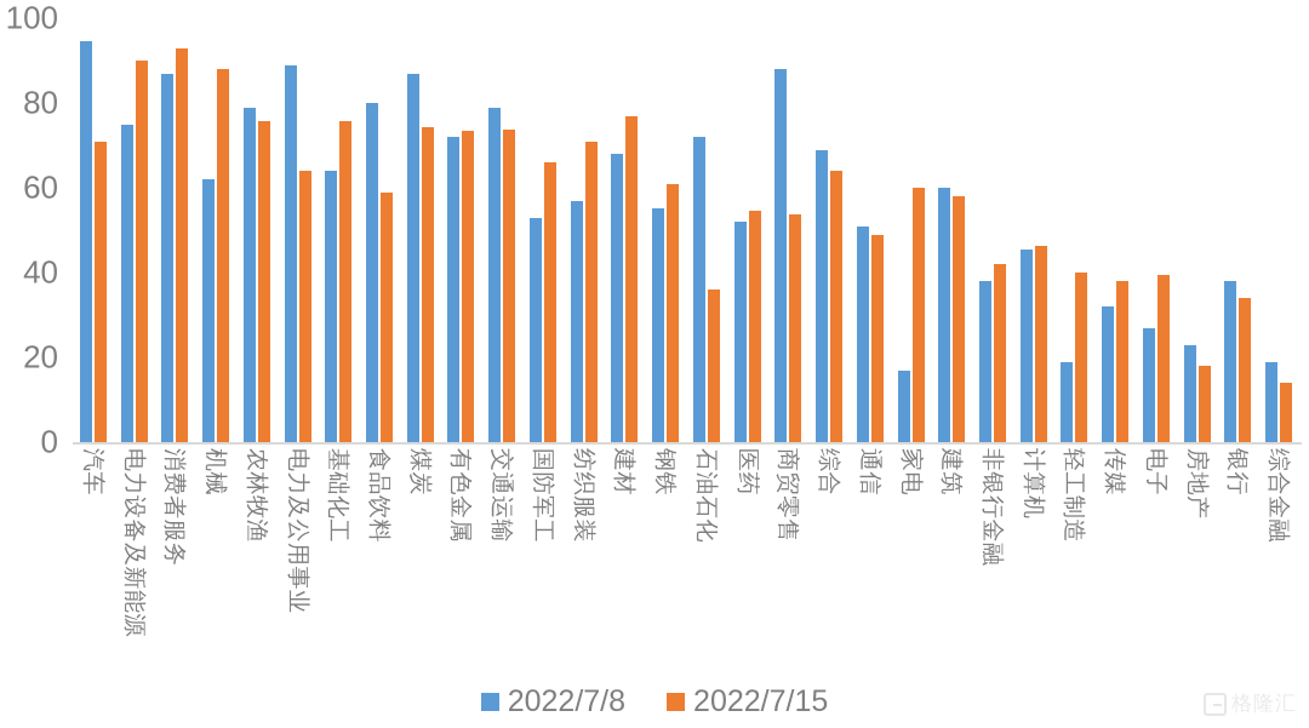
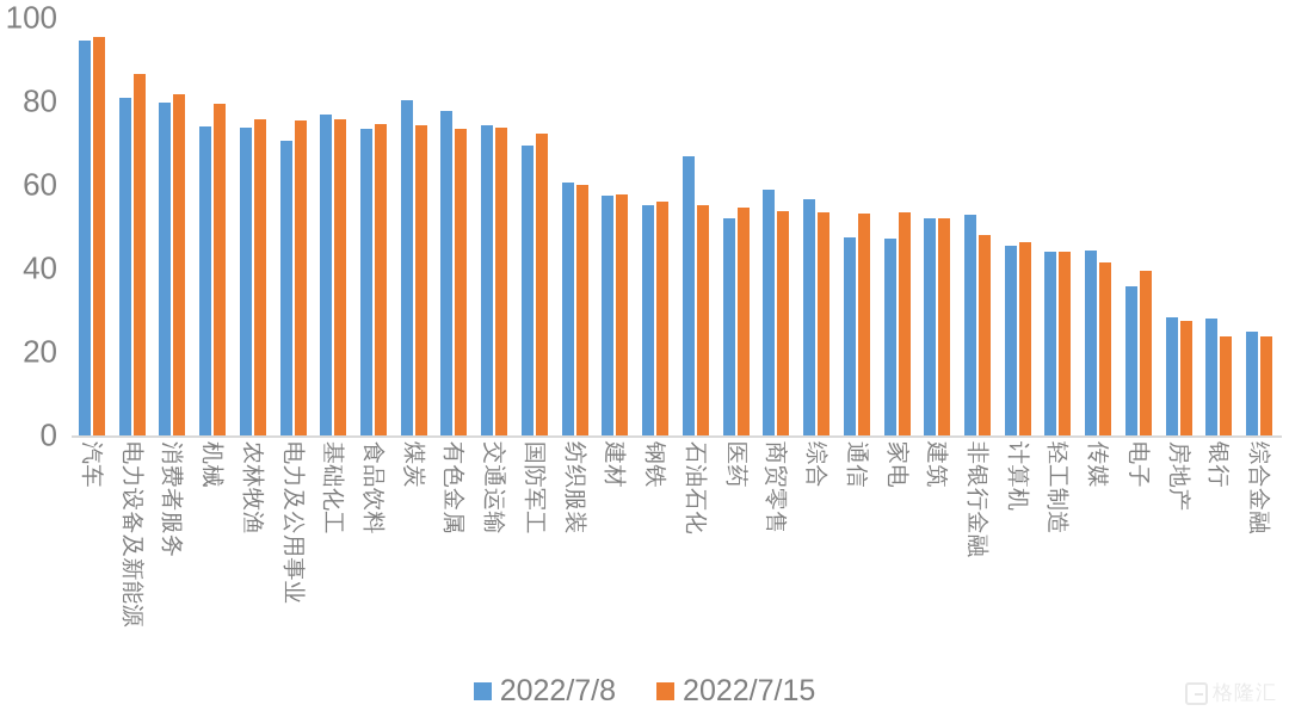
2022/7/15/汽车: 71 -> 95
2022/7/8/电力设备及新能源: 75 -> 81
2022/7/15/电力设备及新能源: 90 -> 87
2022/7/8/消费者服务: 87 -> 80
2022/7/15/消费者服务: 93 -> 82
2022/7/8/机械: 62 -> 74
2022/7/15/机械: 88 -> 80
2022/7/8/农林牧渔: 79 -> 74
2022/7/8/电力及公用事业: 89 -> 71
2022/7/15/电力及公用事业: 64 -> 76
2022/7/8/基础化工: 64 -> 77
2022/7/8/食品饮料: 80 -> 74
2022/7/15/食品饮料: 59 -> 75
2022/7/8/煤炭: 87 -> 80
2022/7/8/有色金属: 72 -> 78
2022/7/8/交通运输: 79 -> 74
2022/7/8/国防军工: 53 -> 69
2022/7/15/国防军工: 66 -> 72
2022/7/8/纺织服装: 57 -> 60
2022/7/15/纺织服装: 71 -> 60
2022/7/8/建材: 68 -> 57
2022/7/15/建材: 77 -> 58
2022/7/15/钢铁: 61 -> 56
2022/7/8/石油石化: 72 -> 67
2022/7/15/石油石化: 36 -> 55
2022/7/8/商贸零售: 88 -> 59
2022/7/8/综合: 69 -> 57
2022/7/15/综合: 64 -> 54
2022/7/8/通信: 51 -> 47
2022/7/15/通信: 49 -> 53
2022/7/8/家电: 17 -> 47
2022/7/15/家电: 60 -> 53
2022/7/8/建筑: 60 -> 52
2022/7/15/建筑: 58 -> 52
2022/7/8/非银行金融: 38 -> 53
2022/7/15/非银行金融: 42 -> 48
2022/7/8/轻工制造: 19 -> 44
2022/7/15/轻工制造: 40 -> 44
2022/7/8/传媒: 32 -> 44
2022/7/15/传媒: 38 -> 42
2022/7/8/电子: 27 -> 36
2022/7/8/房地产: 23 -> 28
2022/7/15/房地产: 18 -> 27
2022/7/8/银行: 38 -> 28
2022/7/15/银行: 34 -> 24
2022/7/8/综合金融: 19 -> 25
2022/7/15/综合金融: 14 -> 24
